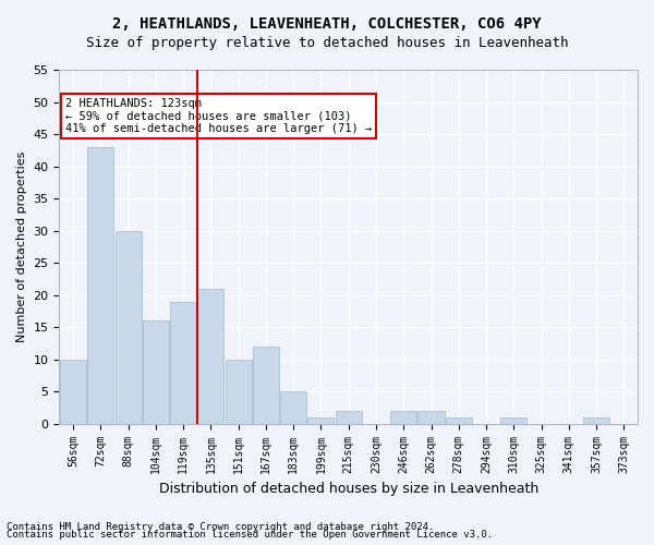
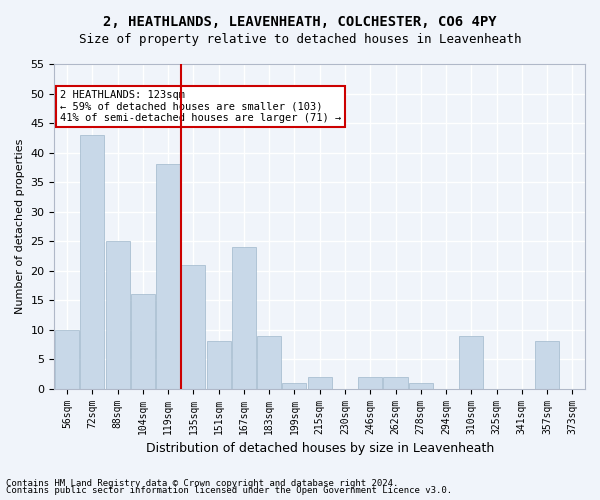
88sqm: 30 -> 25
119sqm: 19 -> 38
151sqm: 10 -> 8
167sqm: 12 -> 24
183sqm: 5 -> 9
310sqm: 1 -> 9
357sqm: 1 -> 8
